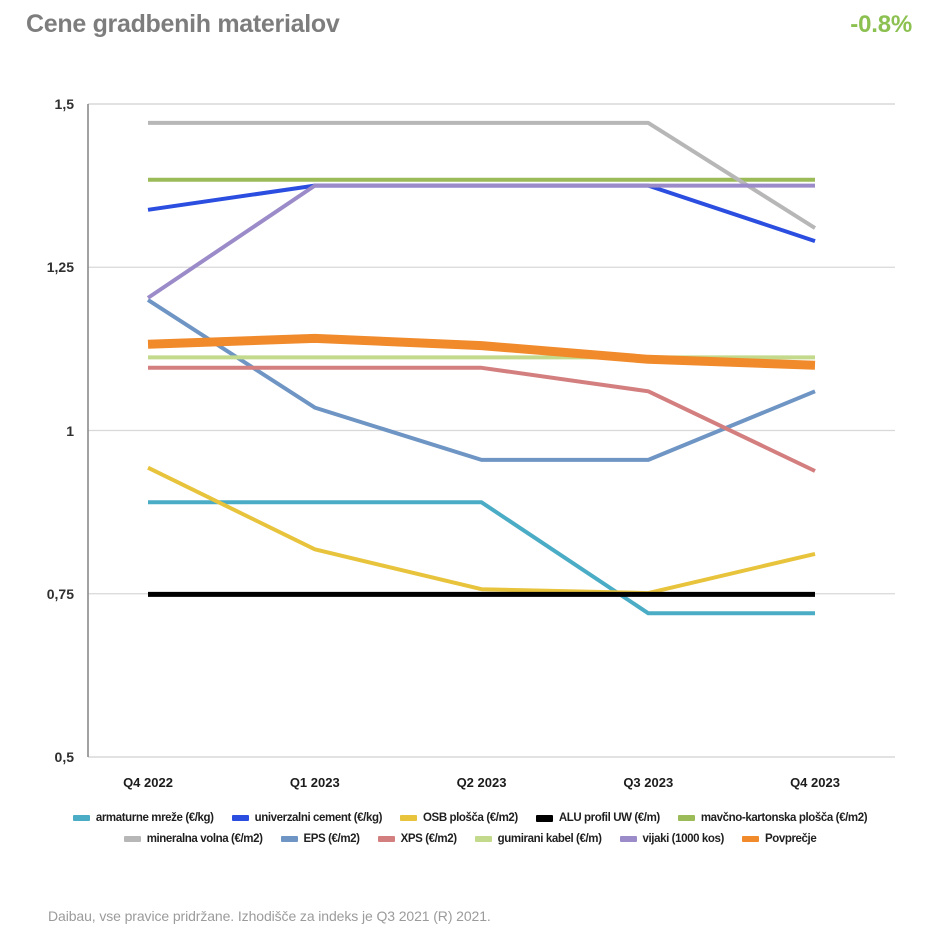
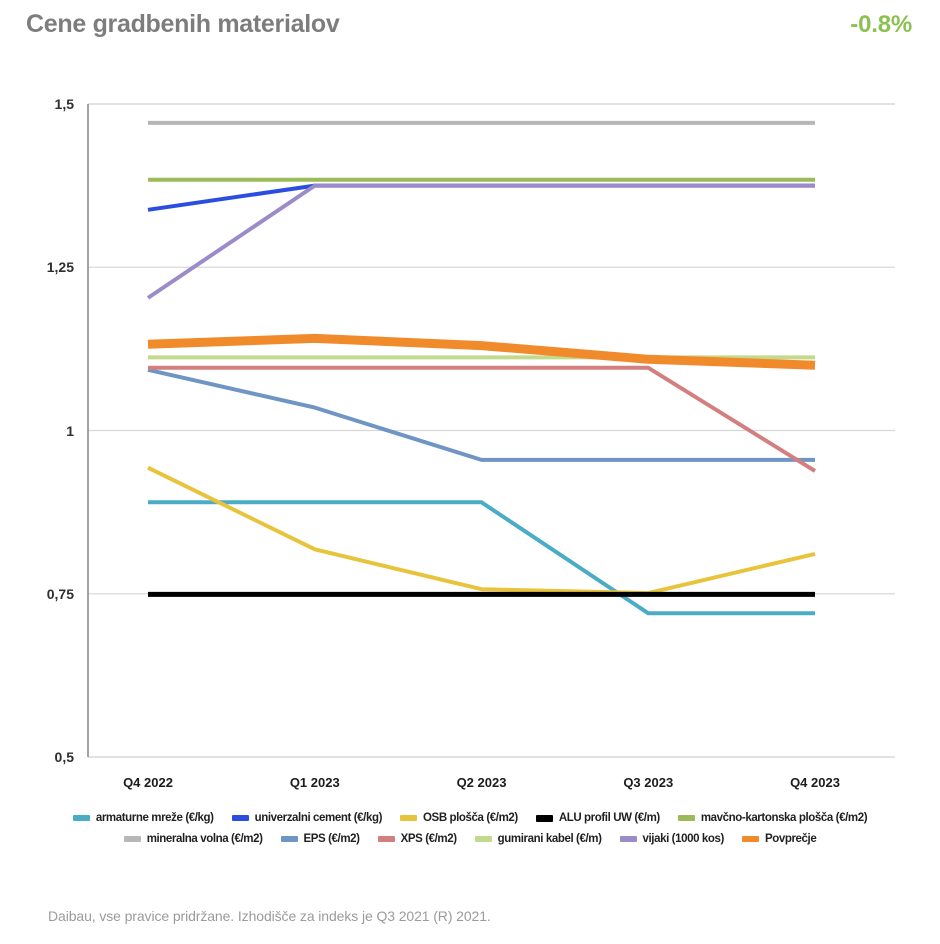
EPS (€/m2)/Q4 2022: 1,20 -> 1,09
XPS (€/m2)/Q3 2023: 1,06 -> 1,10
univerzalni cement (€/kg)/Q4 2023: 1,29 -> 1,38
mineralna volna (€/m2)/Q4 2023: 1,31 -> 1,47
EPS (€/m2)/Q4 2023: 1,06 -> 0,95
